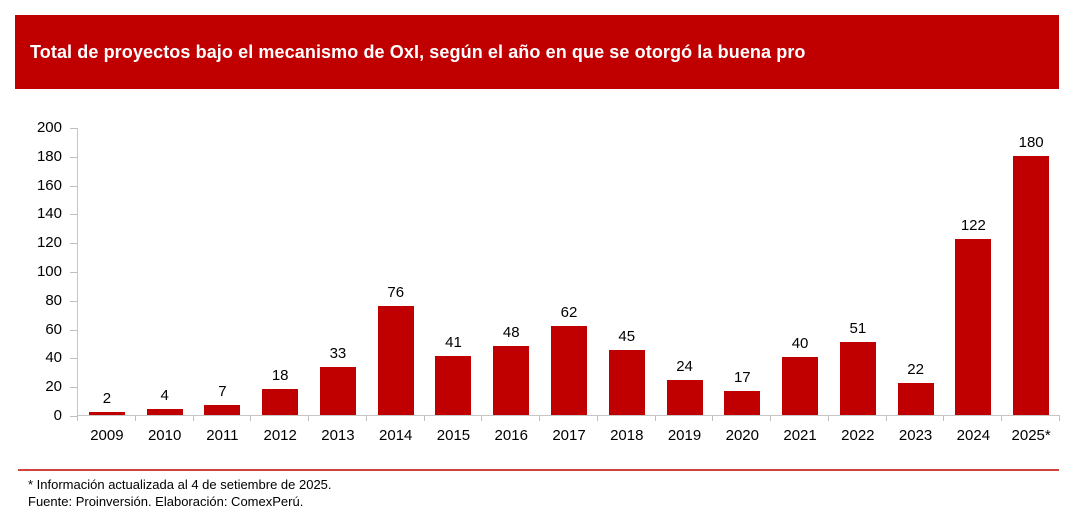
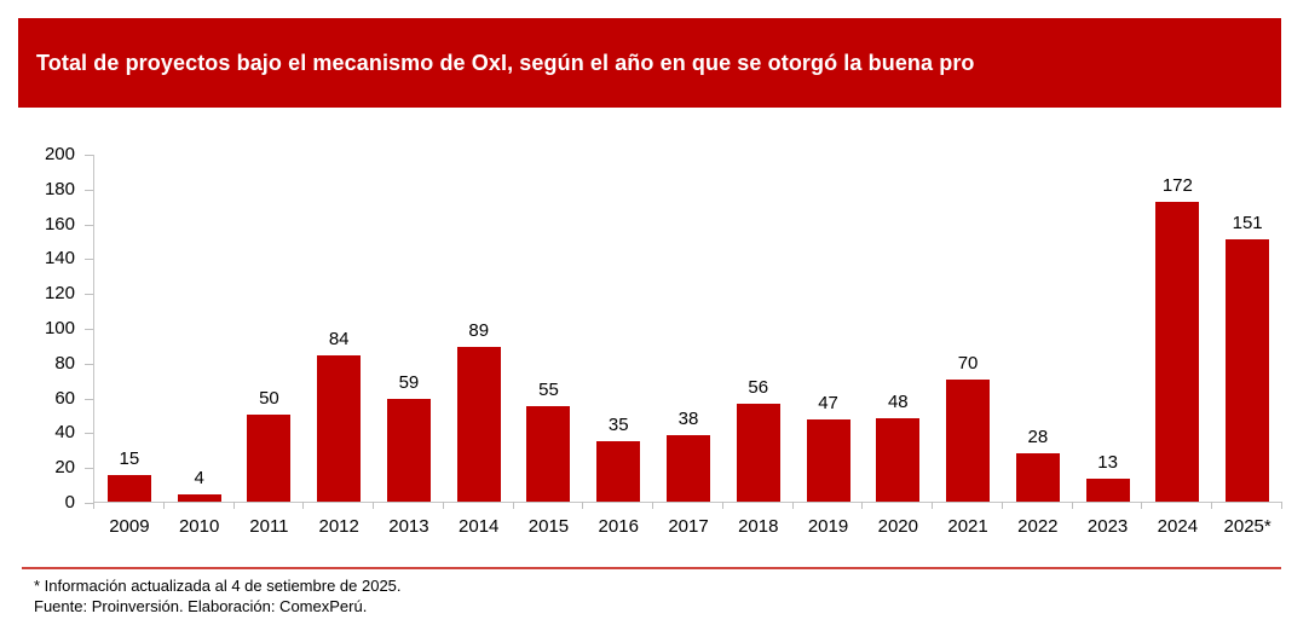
2009: 2 -> 15
2011: 7 -> 50
2012: 18 -> 84
2013: 33 -> 59
2014: 76 -> 89
2015: 41 -> 55
2016: 48 -> 35
2017: 62 -> 38
2018: 45 -> 56
2019: 24 -> 47
2020: 17 -> 48
2021: 40 -> 70
2022: 51 -> 28
2023: 22 -> 13
2024: 122 -> 172
2025*: 180 -> 151
